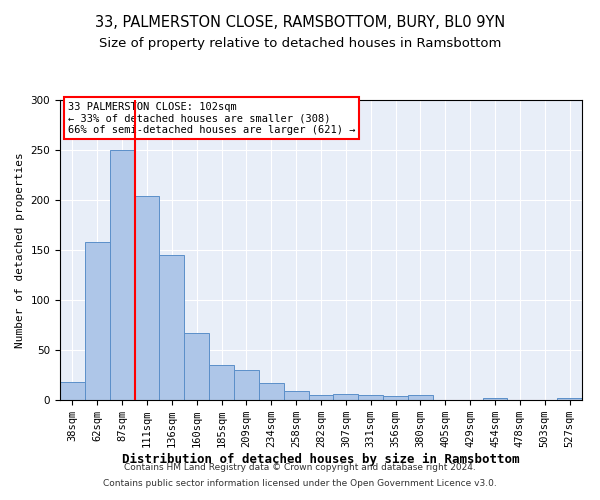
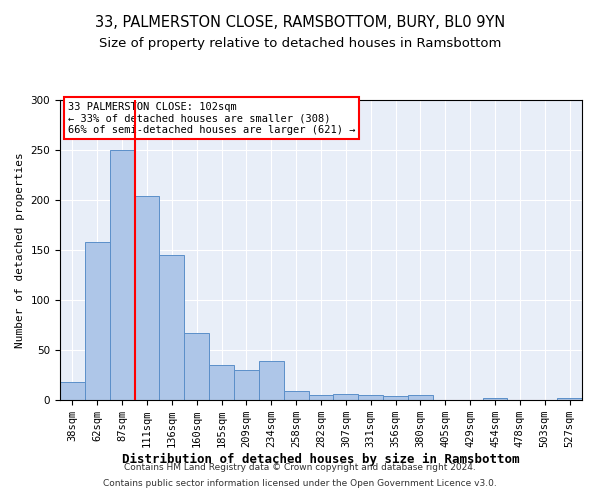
234sqm: 17 -> 39
